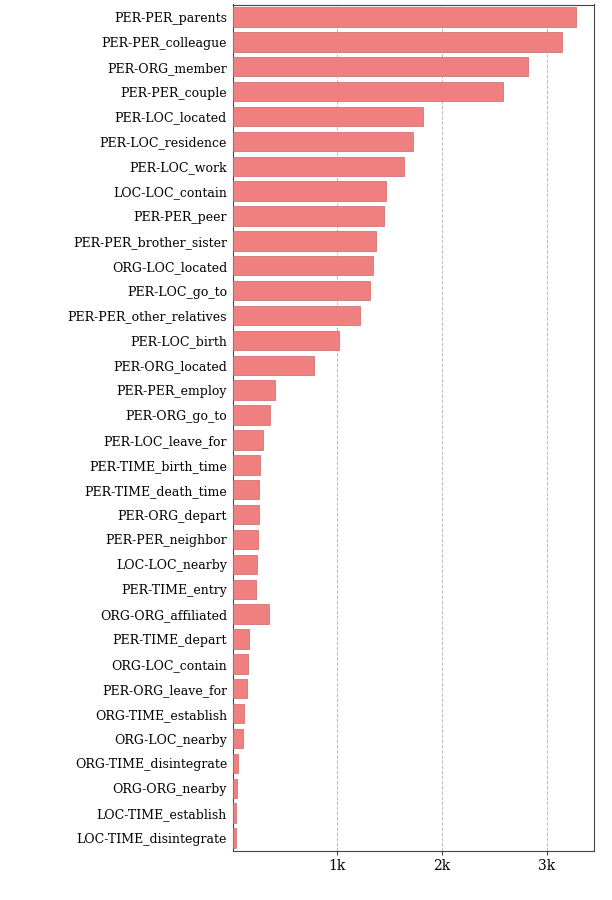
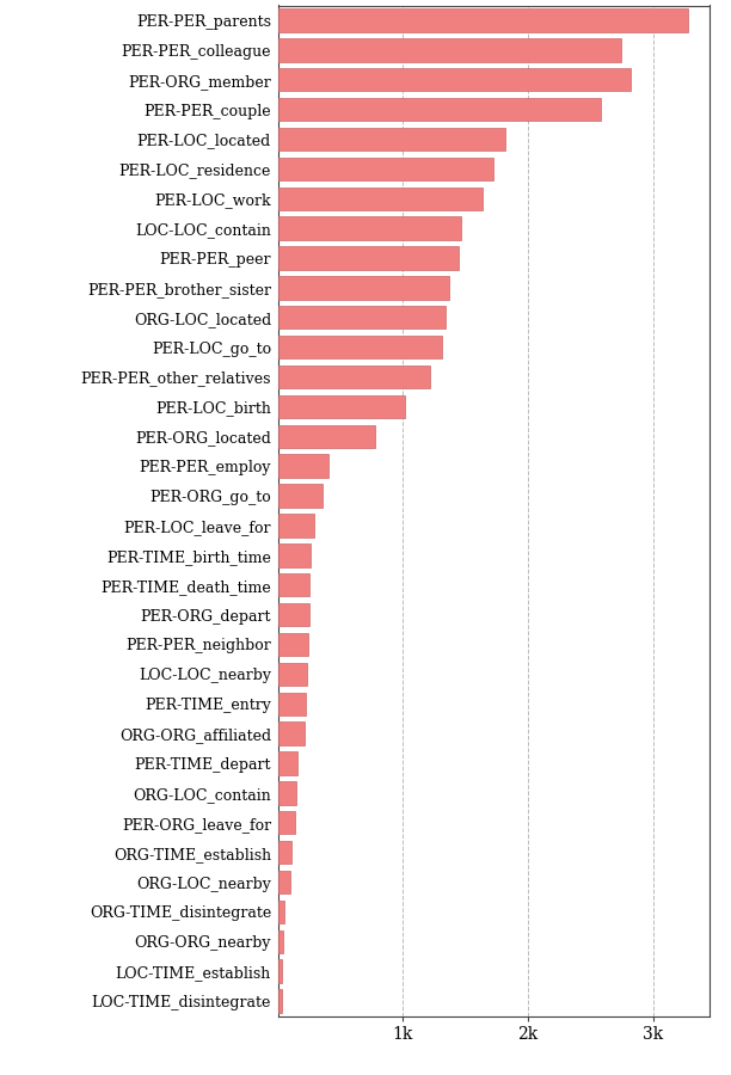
PER-PER_colleague: 3.15k -> 2.75k
ORG-ORG_affiliated: 0.35k -> 0.22k
